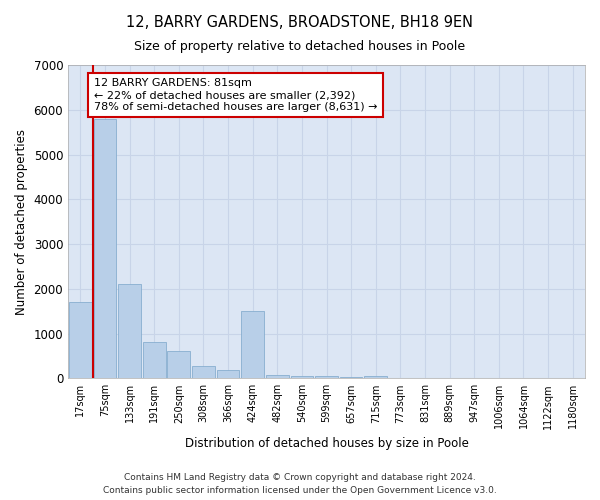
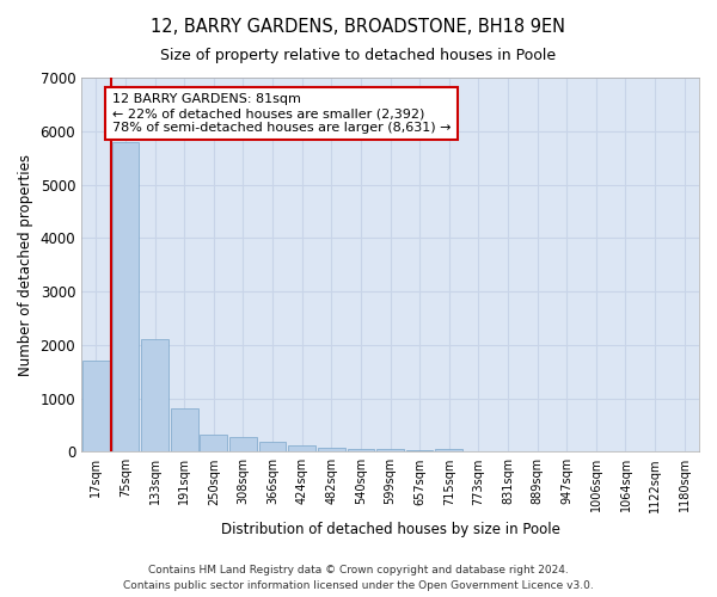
250sqm: 600 -> 330
424sqm: 1500 -> 120
